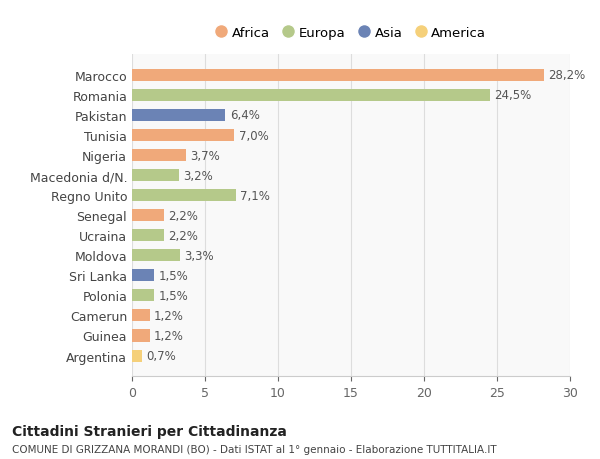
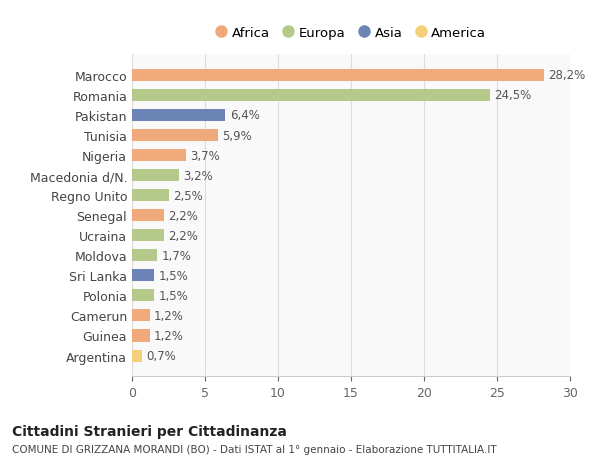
Tunisia: 7,0% -> 5,9%
Regno Unito: 7,1% -> 2,5%
Moldova: 3,3% -> 1,7%
